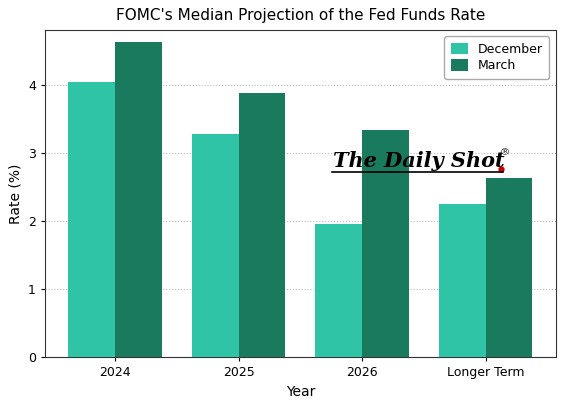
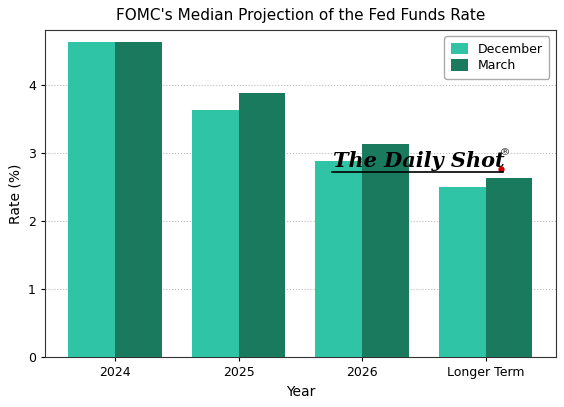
December/2024: 4.04 -> 4.62
December/2025: 3.28 -> 3.62
December/2026: 1.96 -> 2.88
March/2026: 3.34 -> 3.12
December/Longer Term: 2.24 -> 2.50
